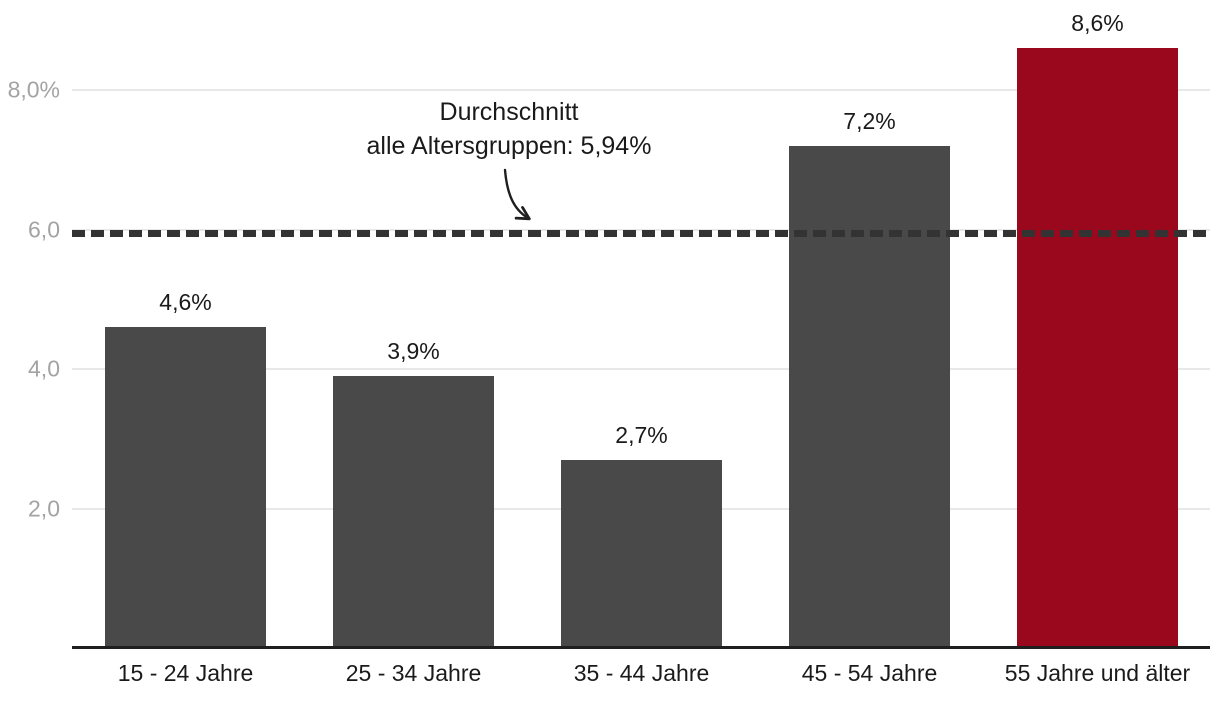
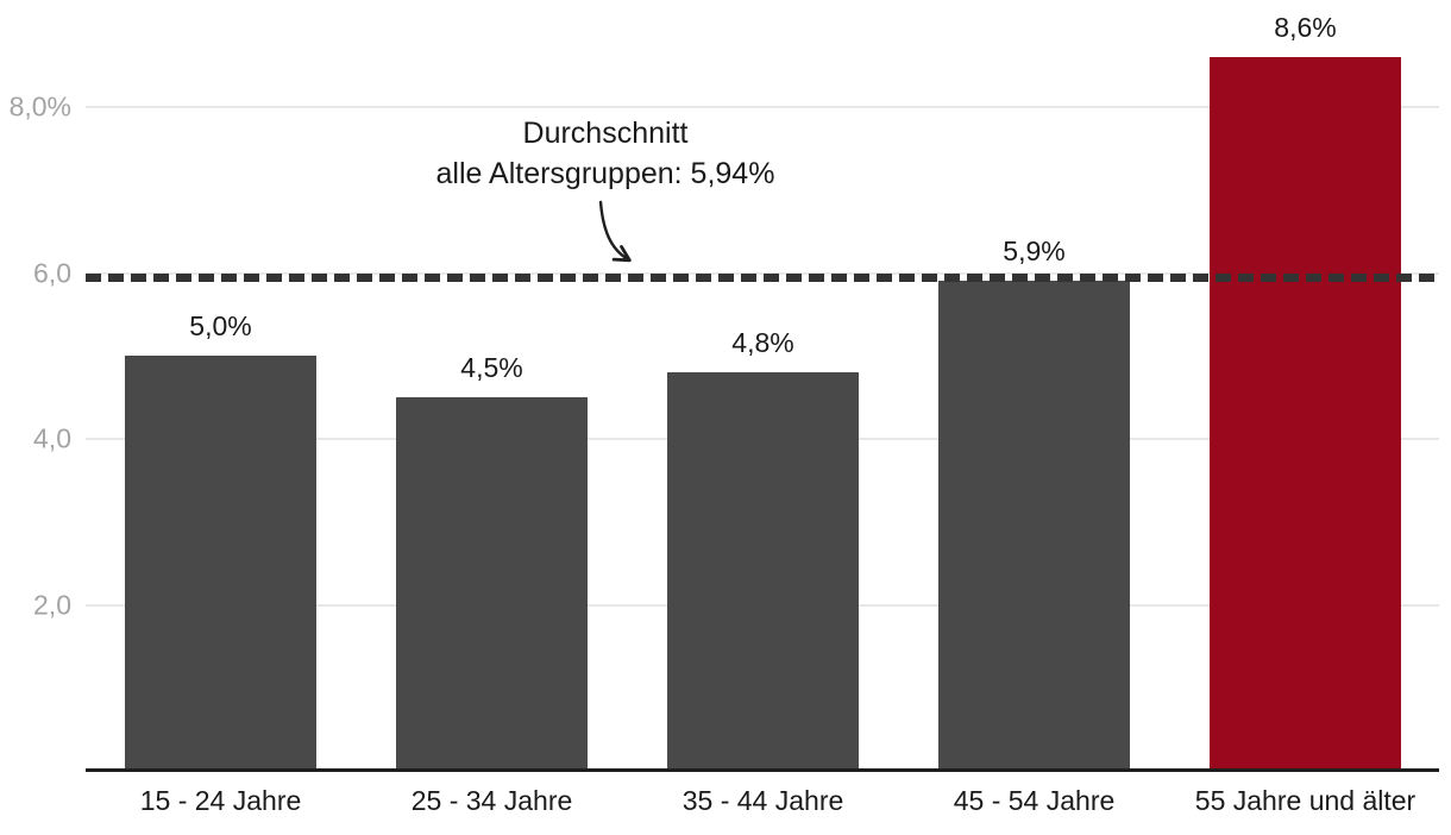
15 - 24 Jahre: 4,6% -> 5,0%
25 - 34 Jahre: 3,9% -> 4,5%
35 - 44 Jahre: 2,7% -> 4,8%
45 - 54 Jahre: 7,2% -> 5,9%
